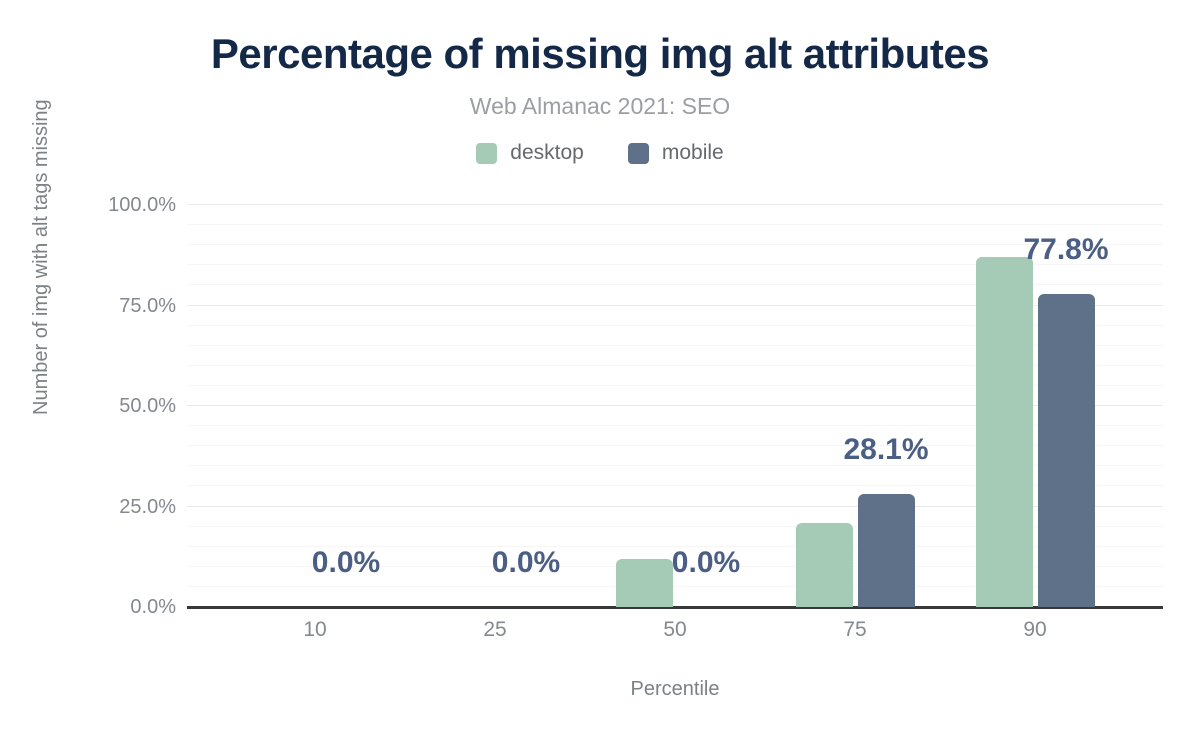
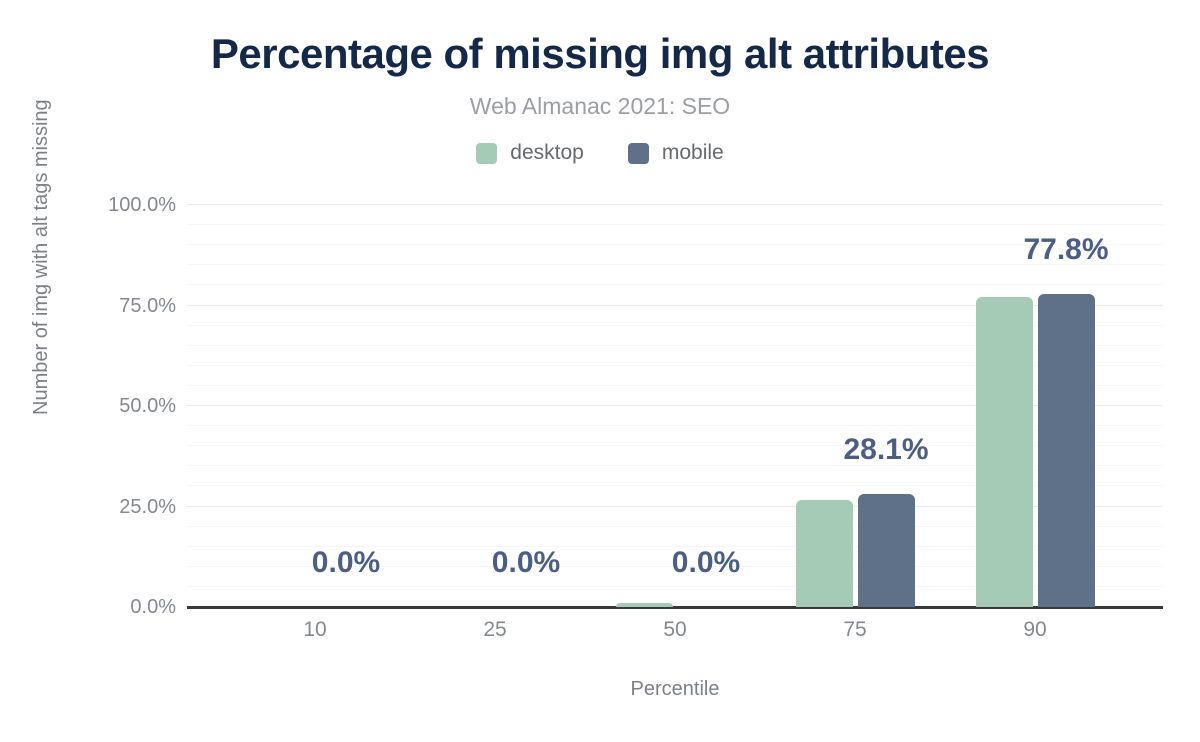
desktop/50: 12% -> 1%
desktop/75: 21% -> 27%
desktop/90: 87% -> 77%
